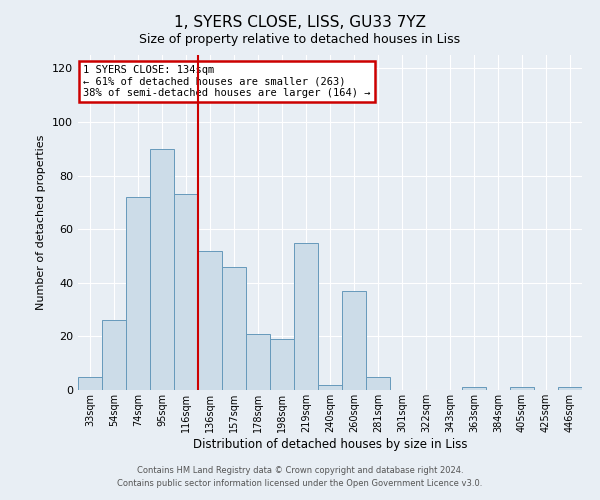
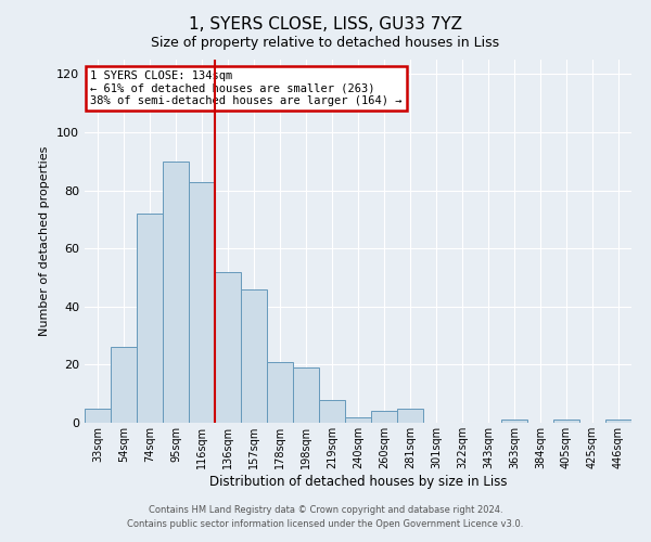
116sqm: 73 -> 83
219sqm: 55 -> 8
260sqm: 37 -> 4
